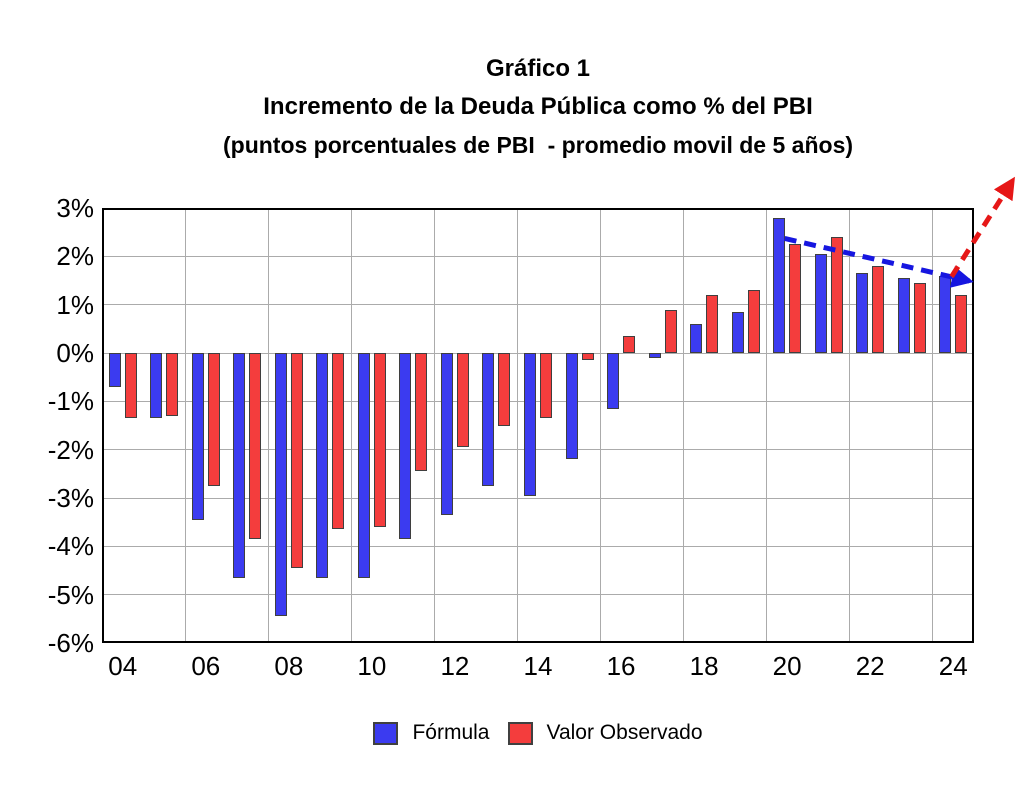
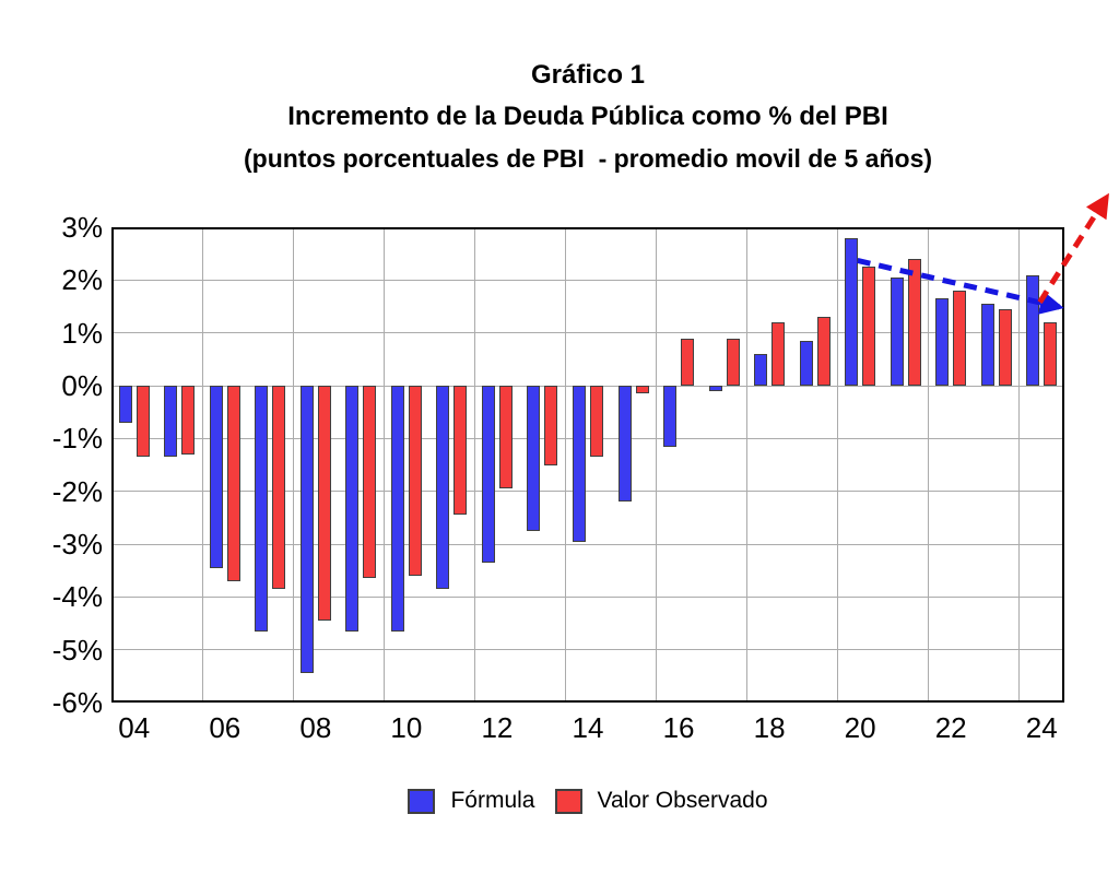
Valor Observado/06: -2.8% -> -3.7%
Valor Observado/16: 0.3% -> 0.9%
Fórmula/24: 1.6% -> 2.1%
